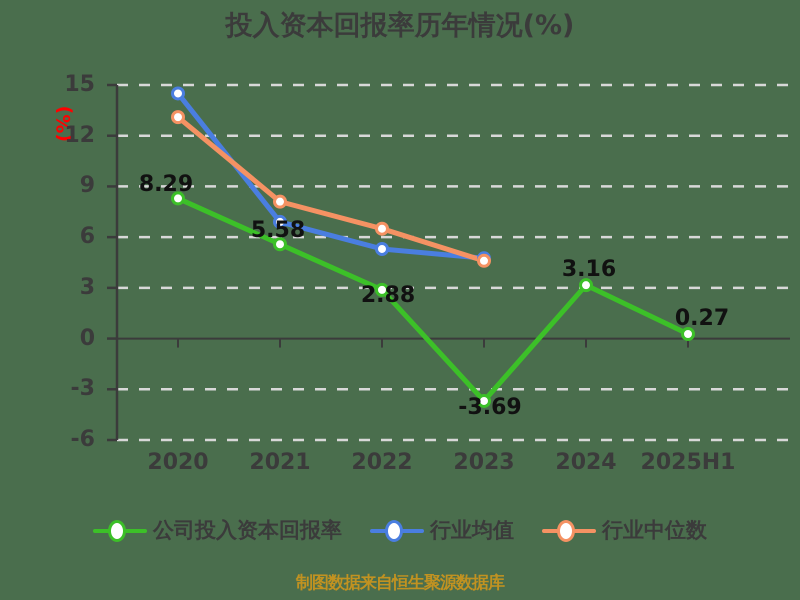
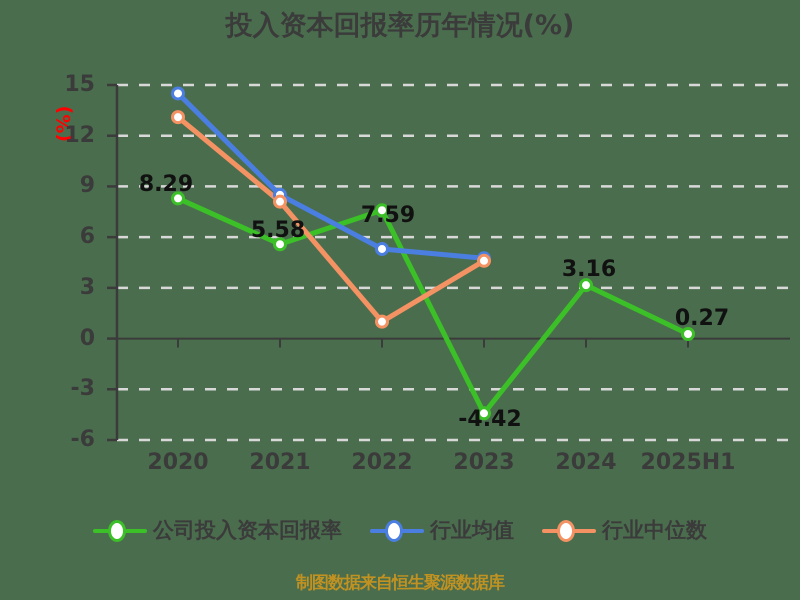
行业均值/2021: 6.9 -> 8.5
公司投入资本回报率/2022: 2.88 -> 7.59
行业中位数/2022: 6.5 -> 1.0
公司投入资本回报率/2023: -3.69 -> -4.42
